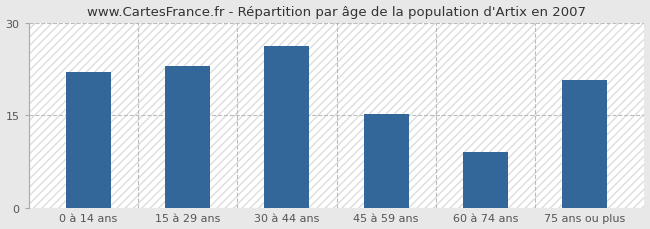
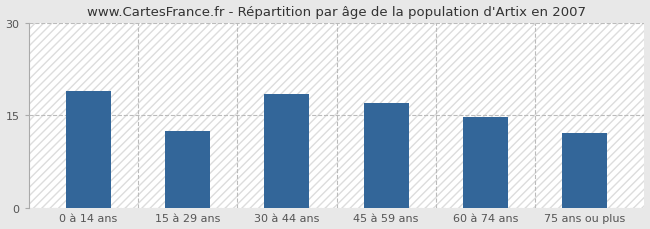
0 à 14 ans: 22.0 -> 19.0
15 à 29 ans: 23.0 -> 12.5
30 à 44 ans: 26.2 -> 18.5
45 à 59 ans: 15.2 -> 17.0
60 à 74 ans: 9.0 -> 14.7
75 ans ou plus: 20.8 -> 12.2
